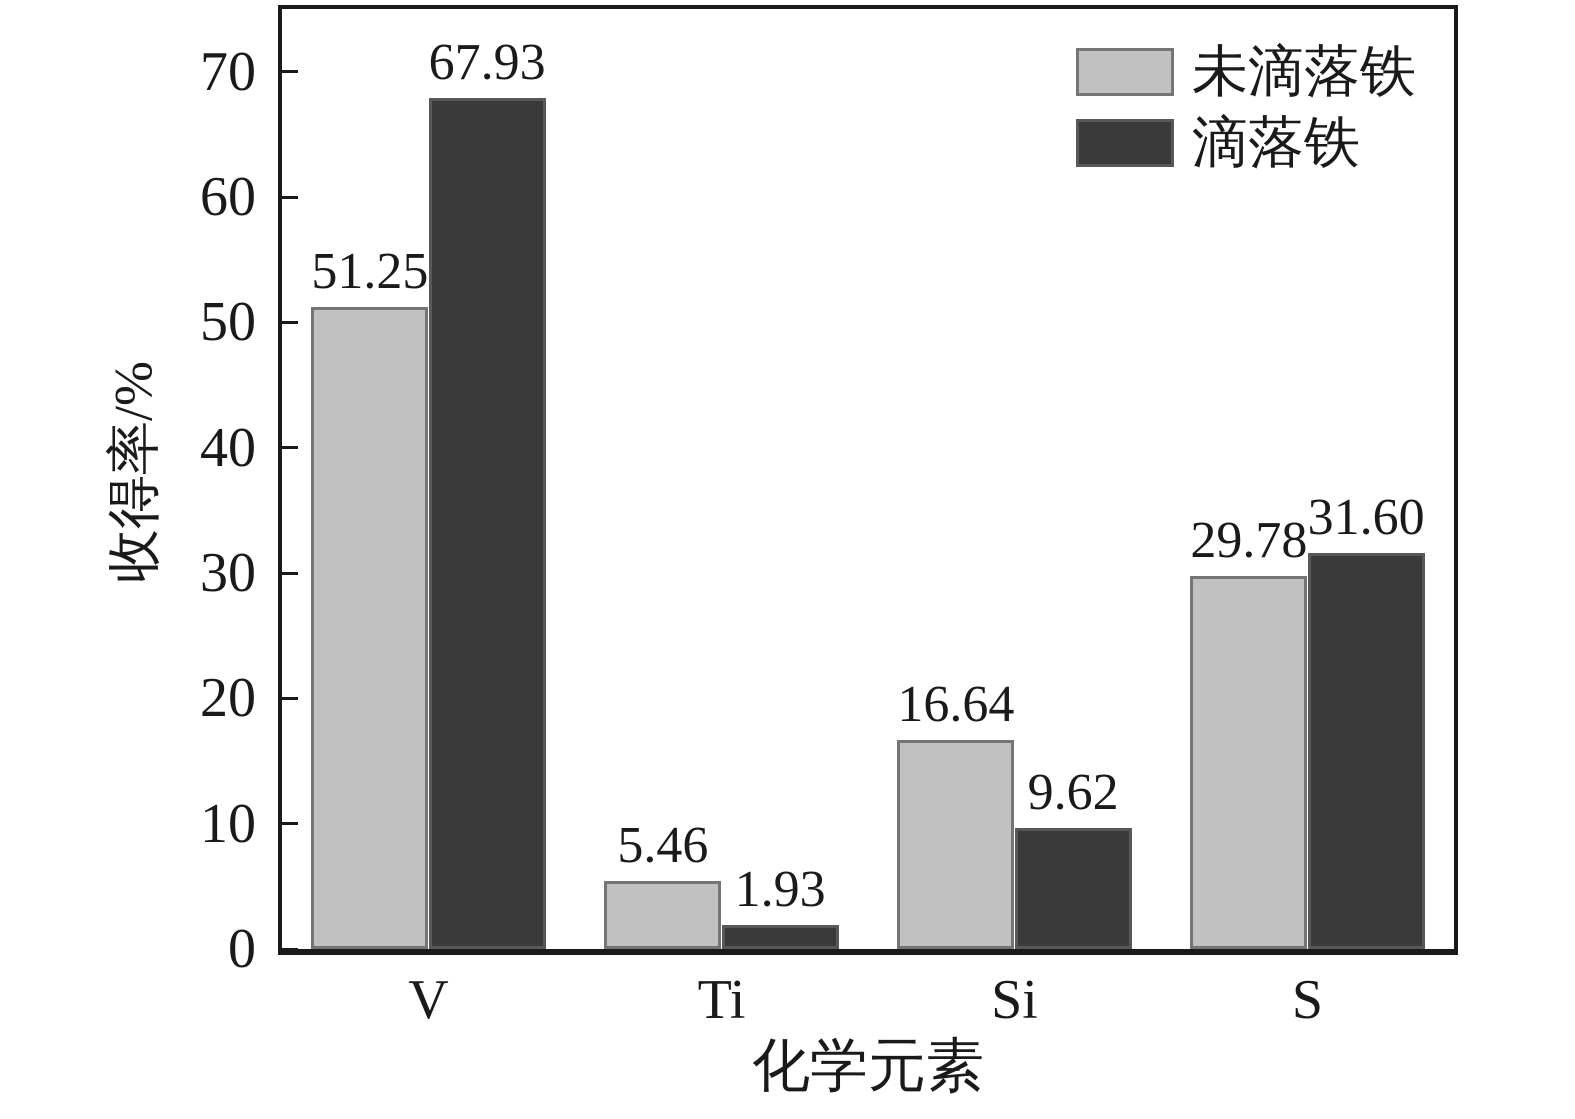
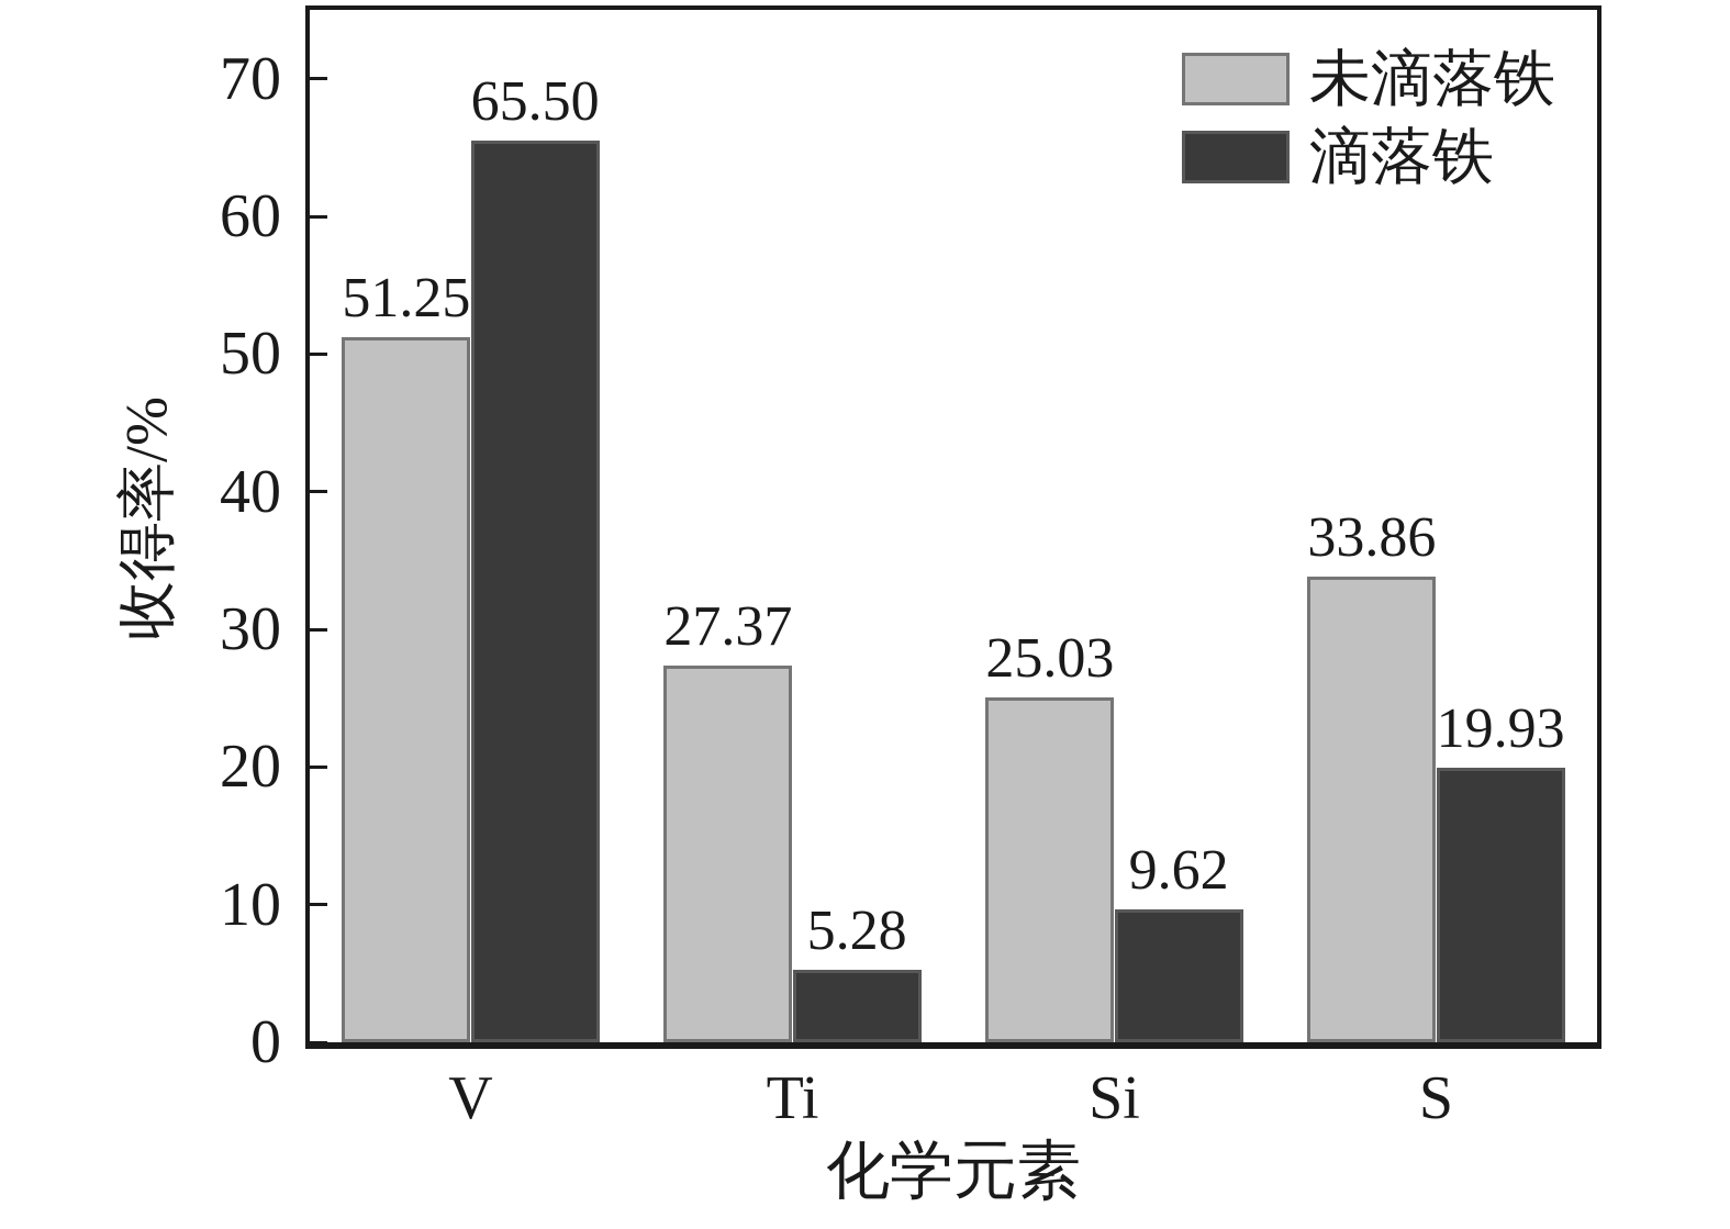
滴落铁/V: 67.93 -> 65.50
未滴落铁/Ti: 5.46 -> 27.37
滴落铁/Ti: 1.93 -> 5.28
未滴落铁/Si: 16.64 -> 25.03
未滴落铁/S: 29.78 -> 33.86
滴落铁/S: 31.60 -> 19.93
